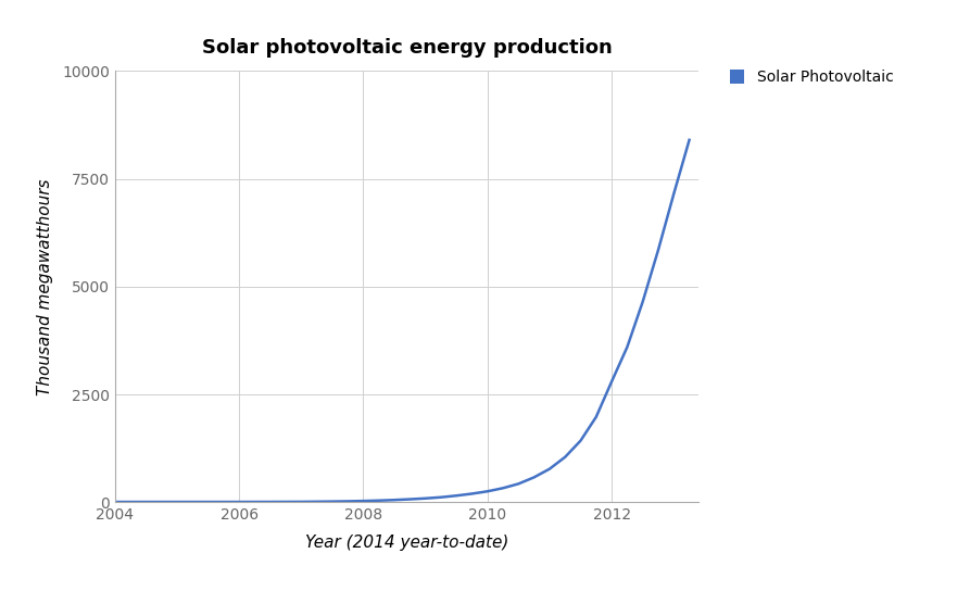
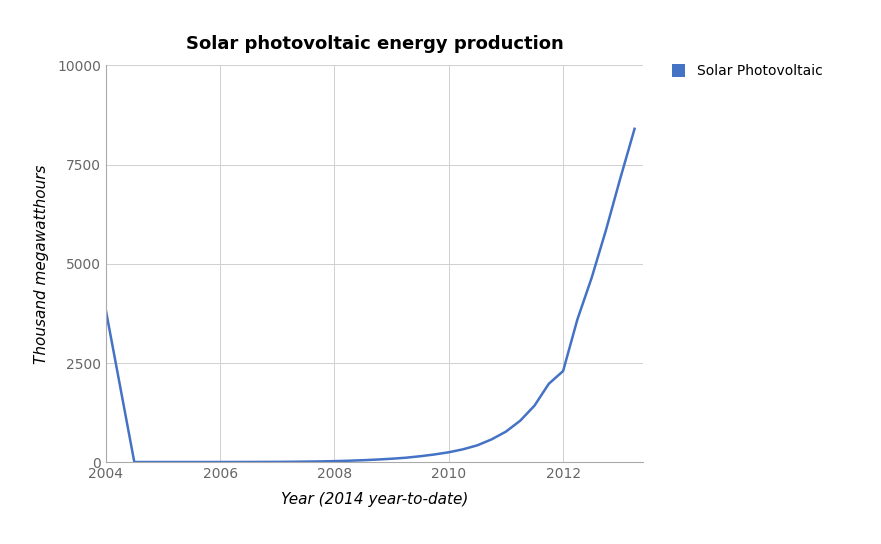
2004: 10 -> 3850
2012: 2800 -> 2300
